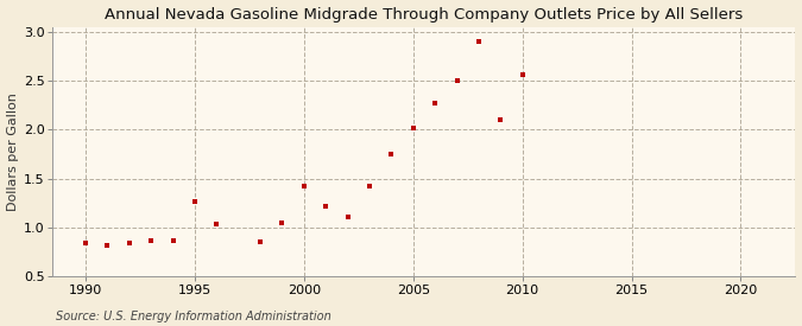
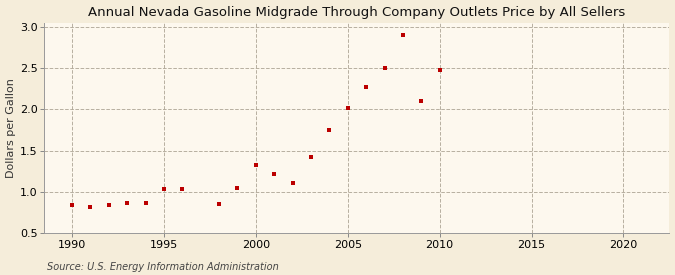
1995: 1.26 -> 1.04
2000: 1.42 -> 1.33
2010: 2.56 -> 2.48
